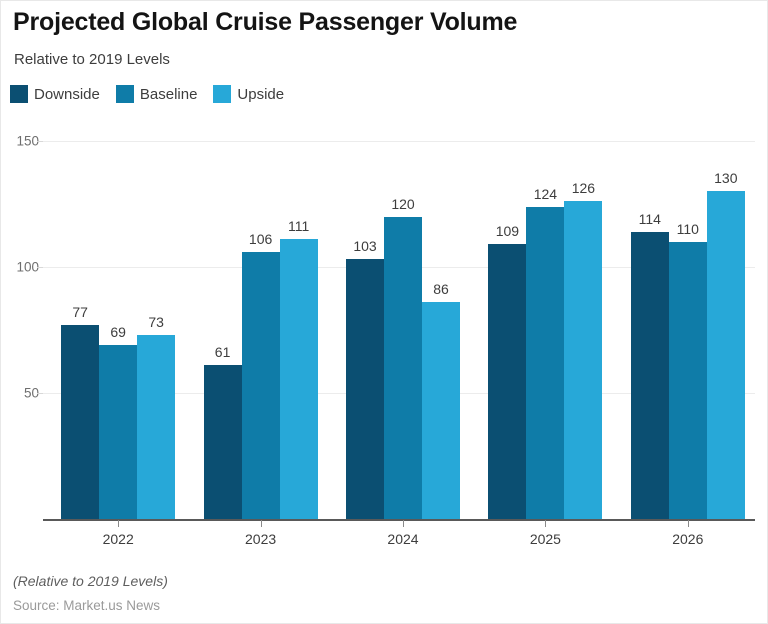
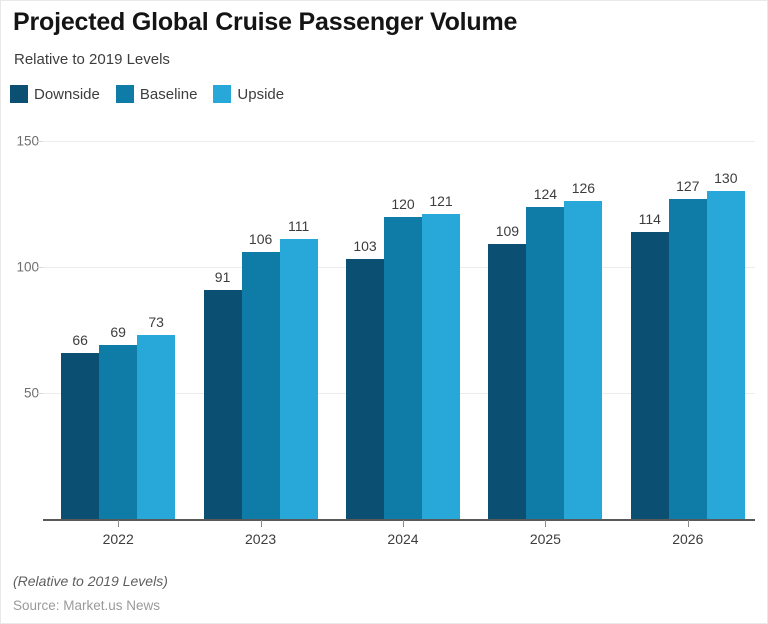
Downside/2022: 77 -> 66
Downside/2023: 61 -> 91
Upside/2024: 86 -> 121
Baseline/2026: 110 -> 127
